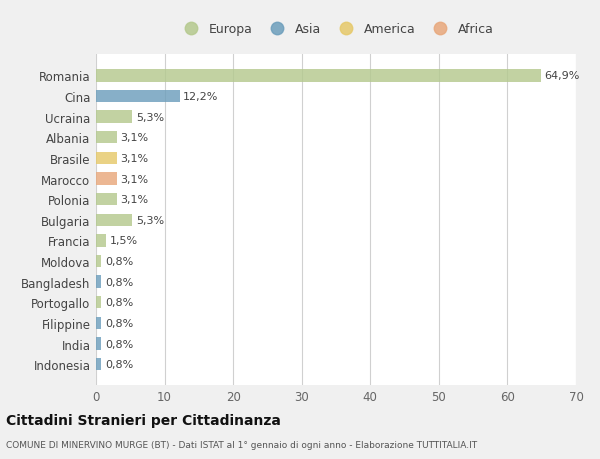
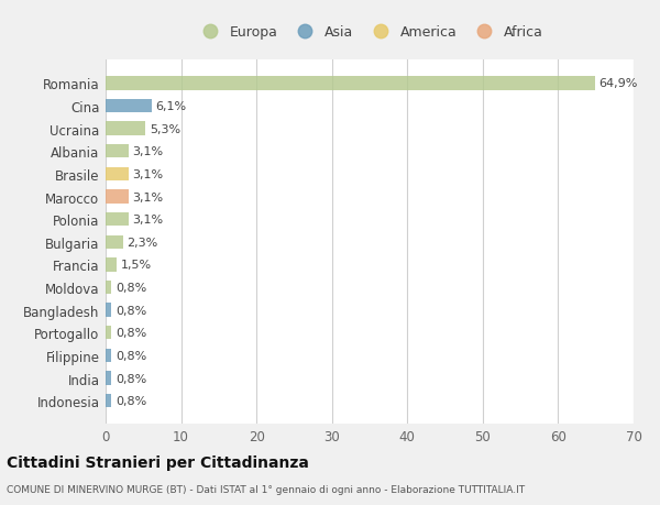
Cina: 12,2% -> 6,1%
Bulgaria: 5,3% -> 2,3%
